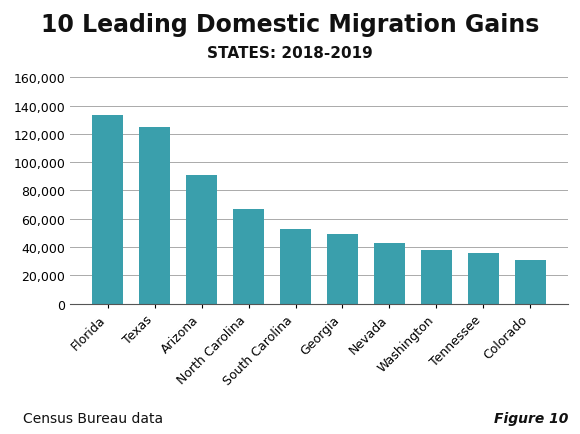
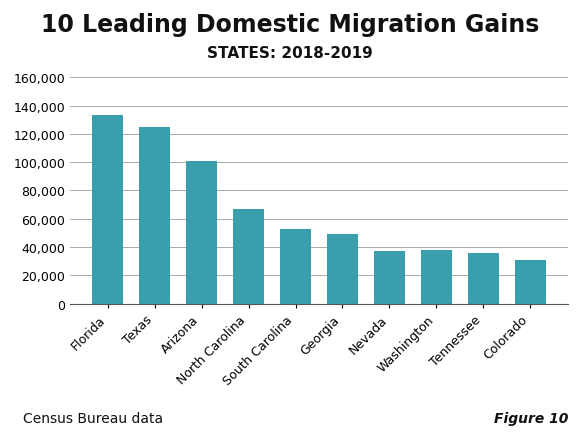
Arizona: 91,000 -> 101,000
Nevada: 43,000 -> 37,000
